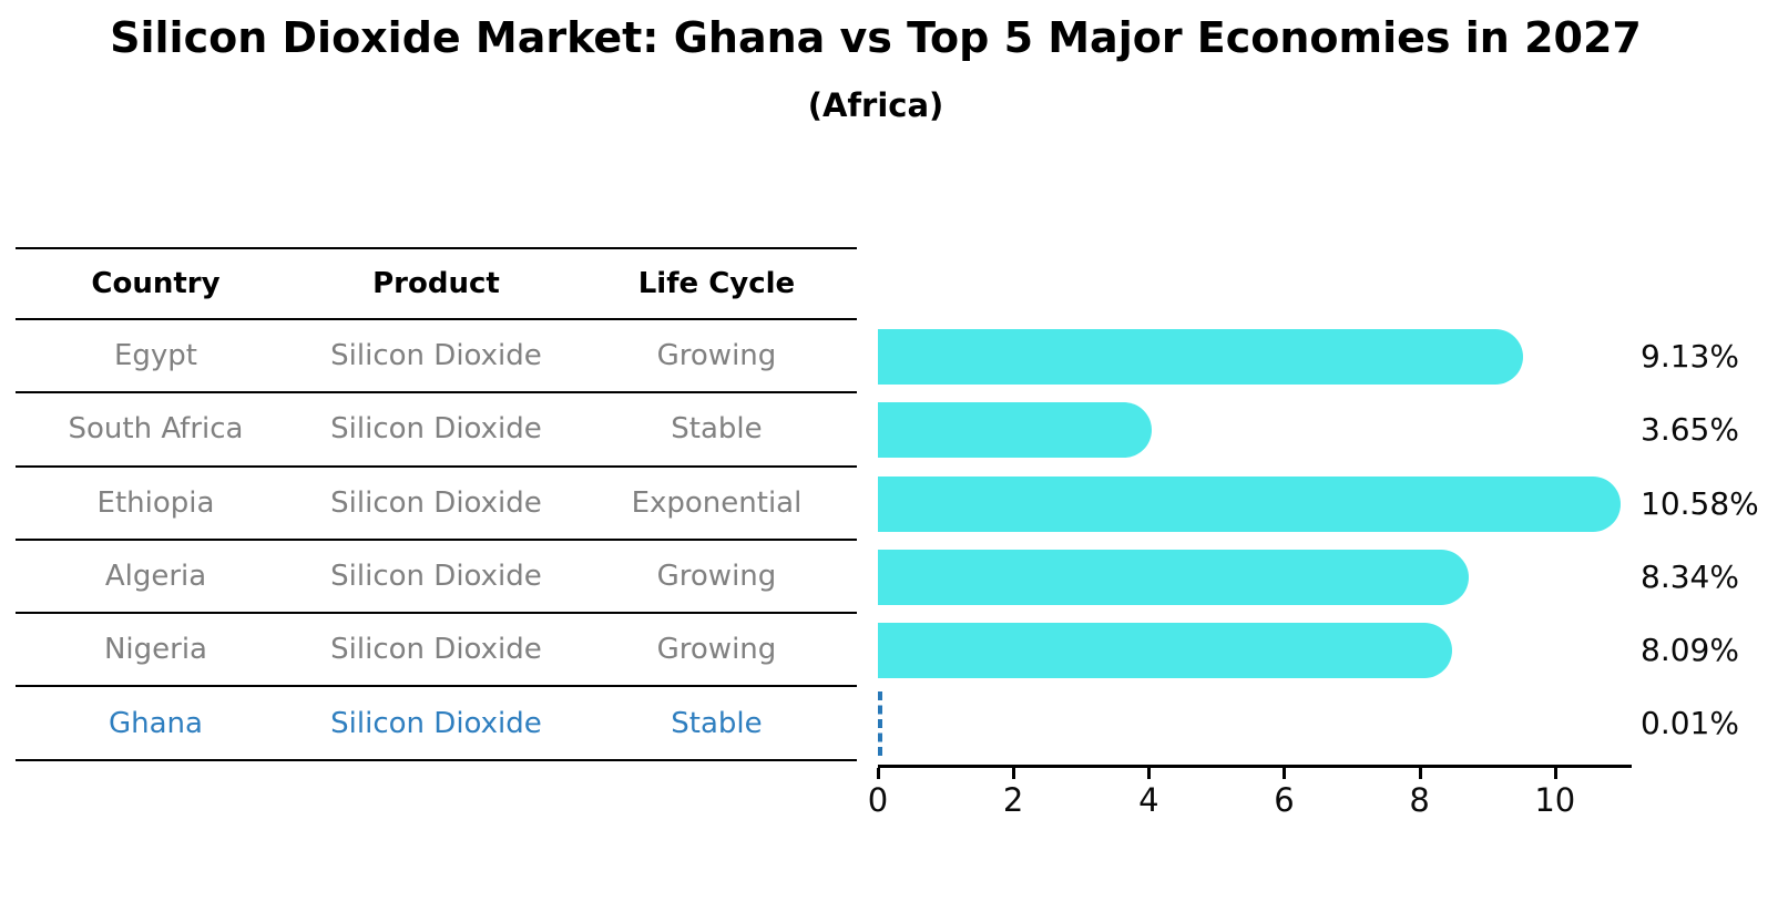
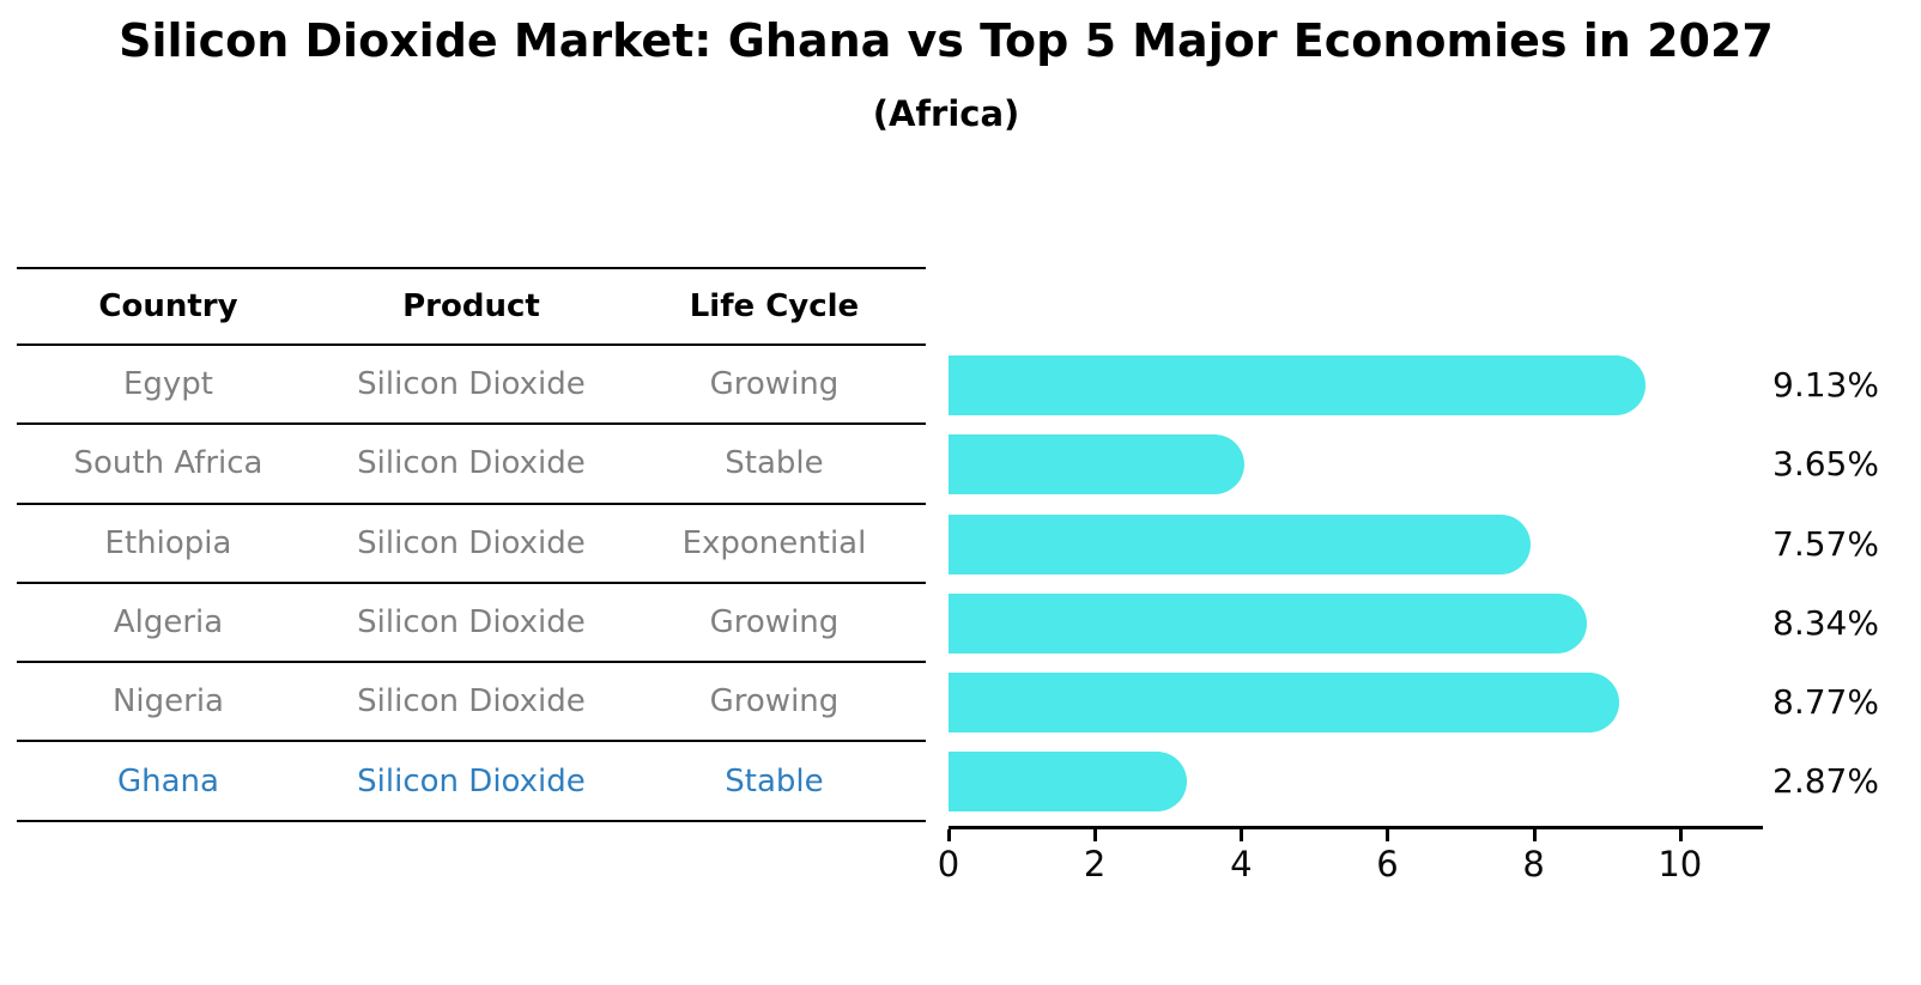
Ethiopia: 10.58% -> 7.57%
Nigeria: 8.09% -> 8.77%
Ghana: 0.01% -> 2.87%
